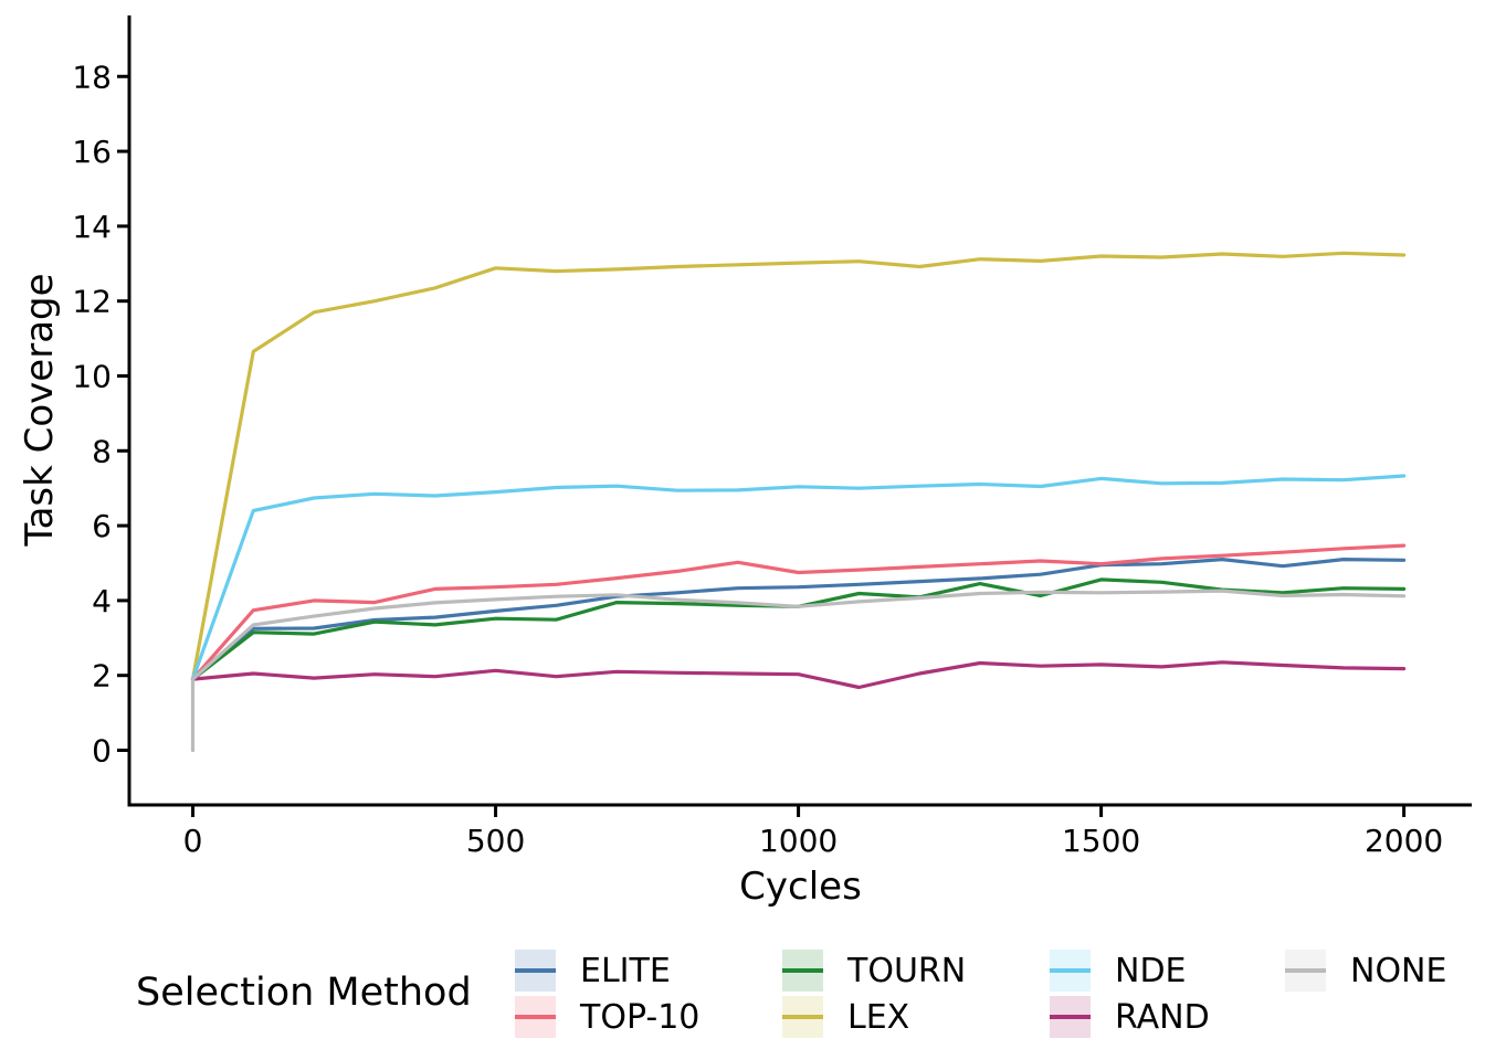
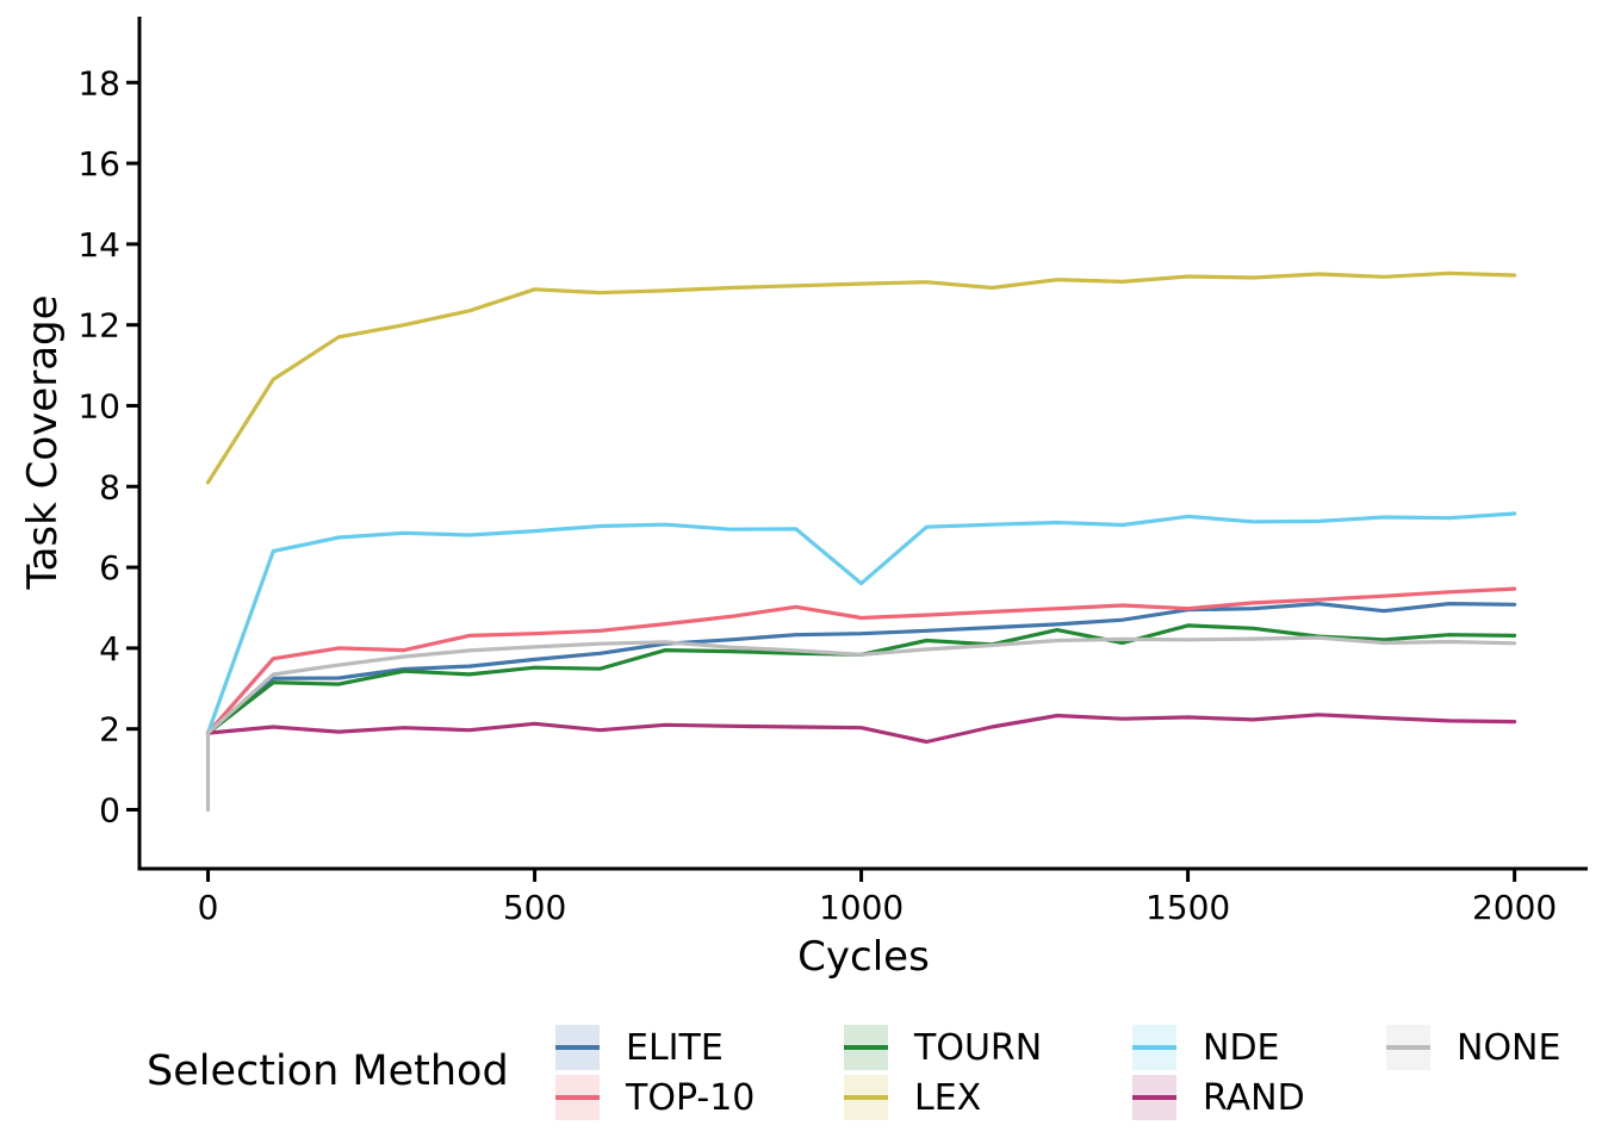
LEX/0: 1.9 -> 8.1
NDE/1000: 7.0 -> 5.6
